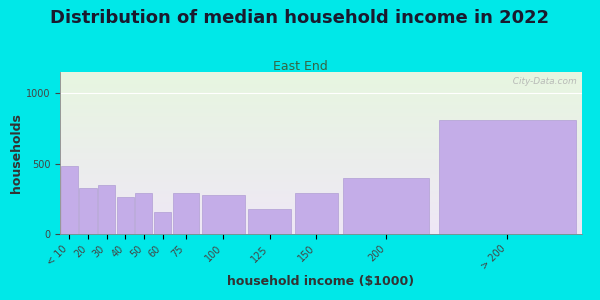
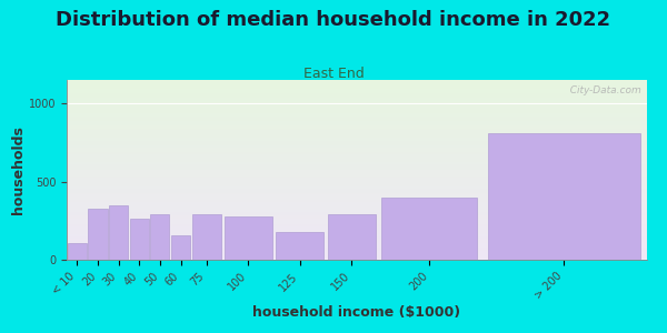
< 10: 480 -> 110
